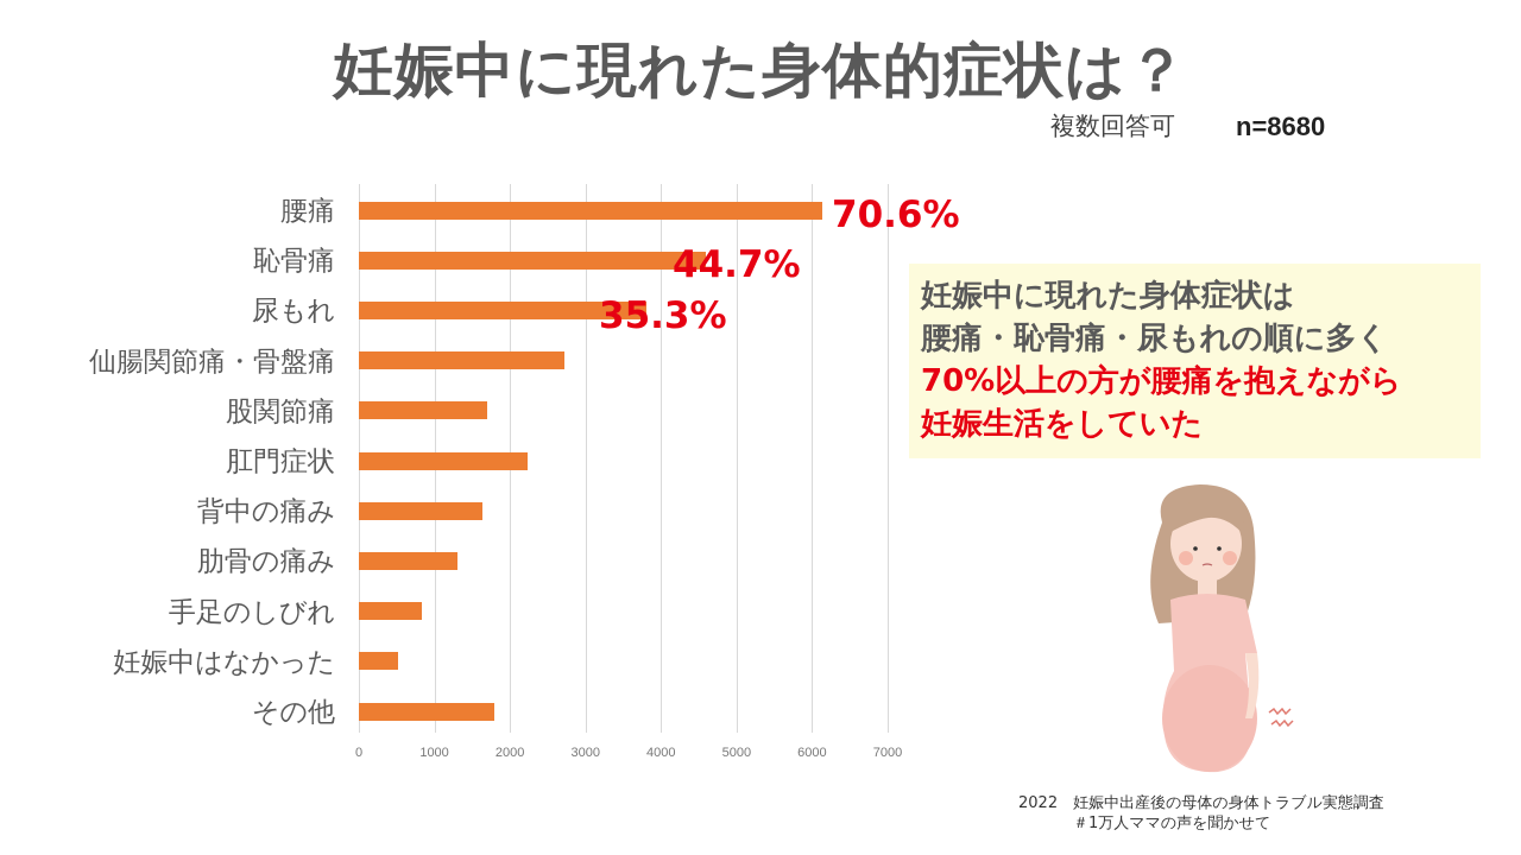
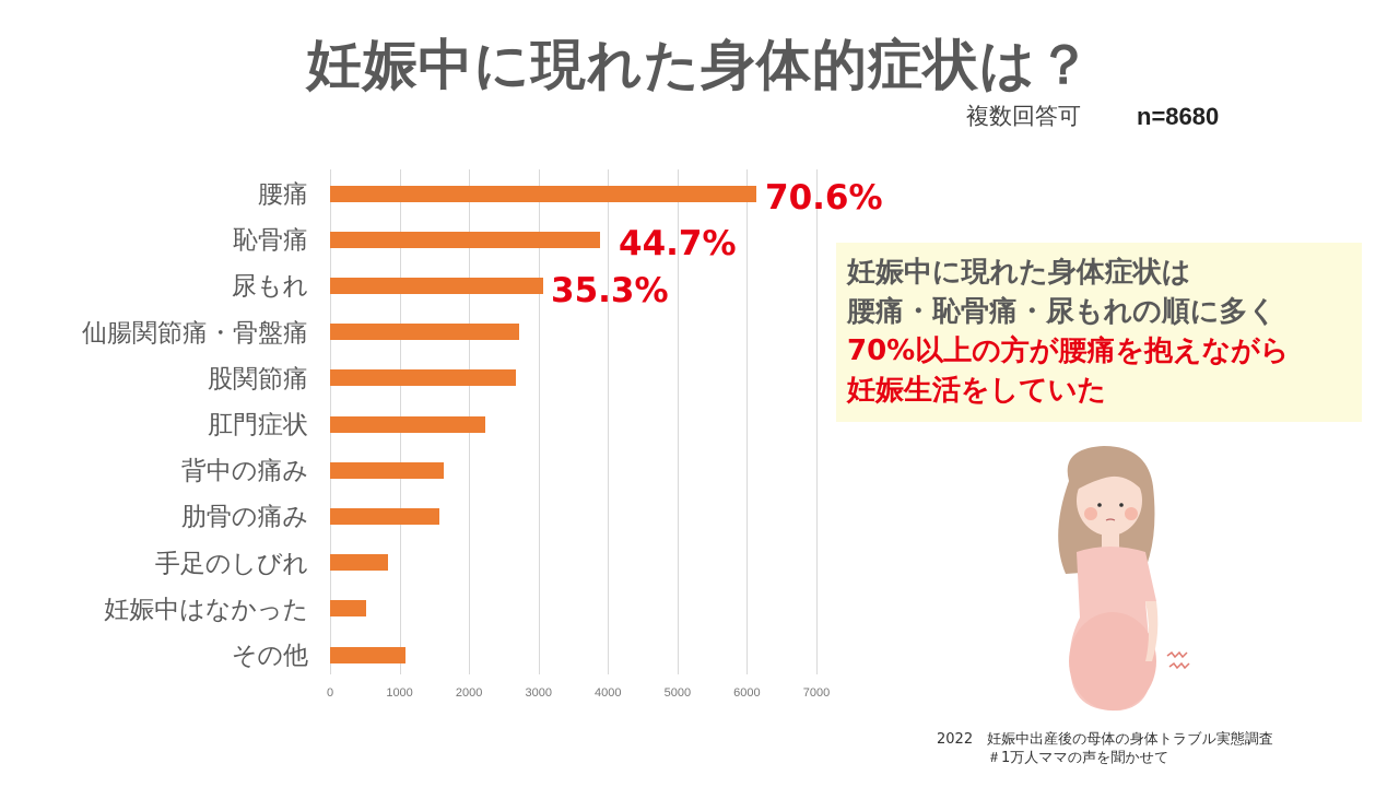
恥骨痛: 4600 -> 3900
尿もれ: 3800 -> 3100
股関節痛: 1700 -> 2700
肋骨の痛み: 1300 -> 1600
その他: 1800 -> 1100
